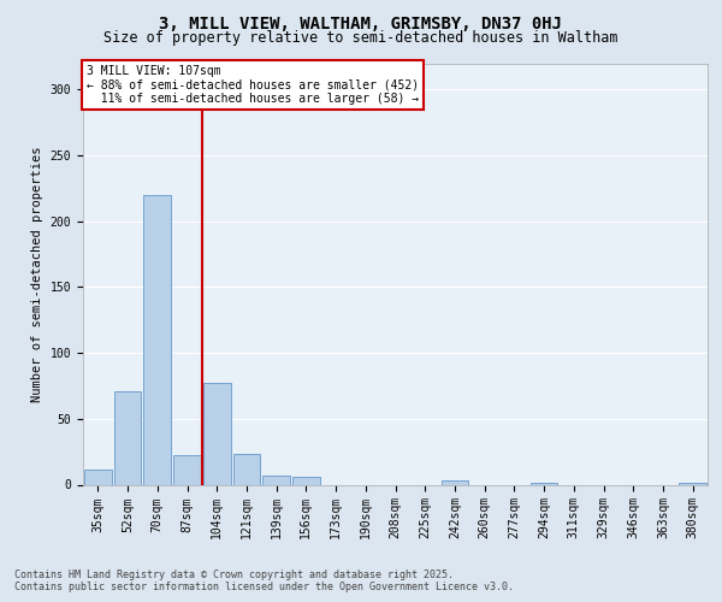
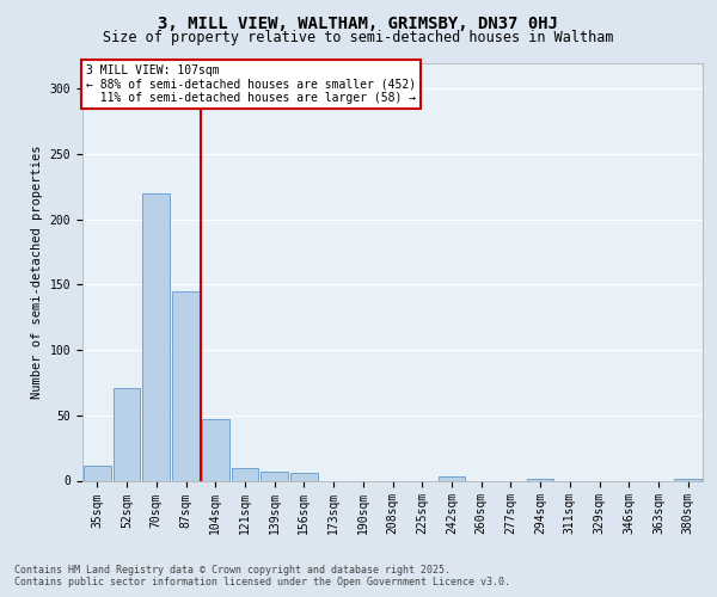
87sqm: 22 -> 145
104sqm: 77 -> 47
121sqm: 23 -> 10
